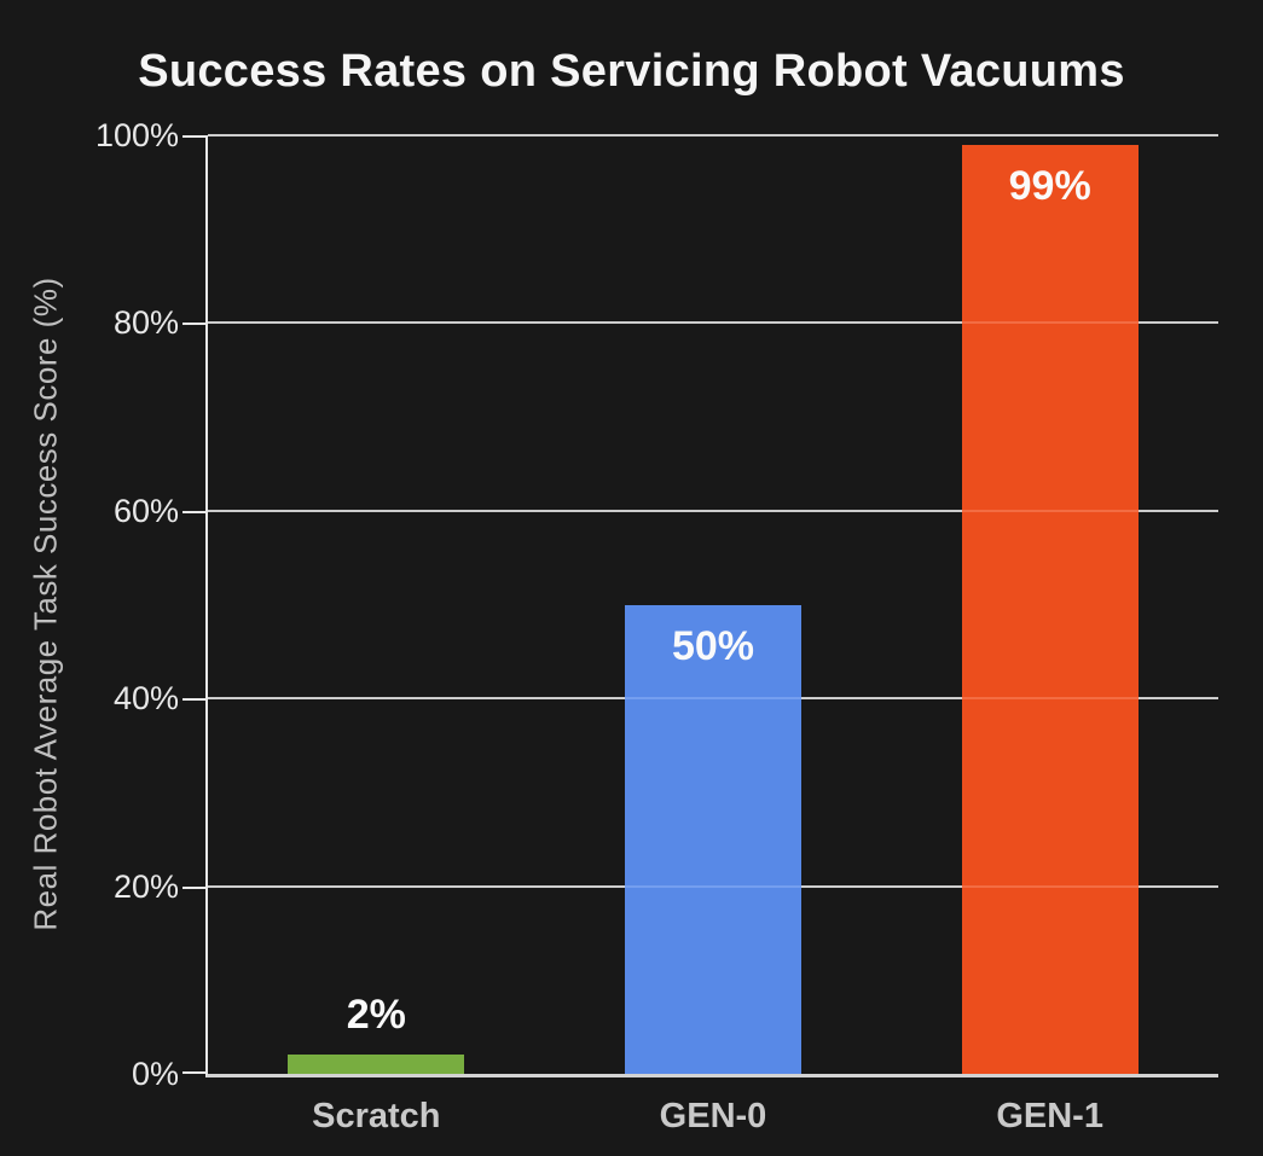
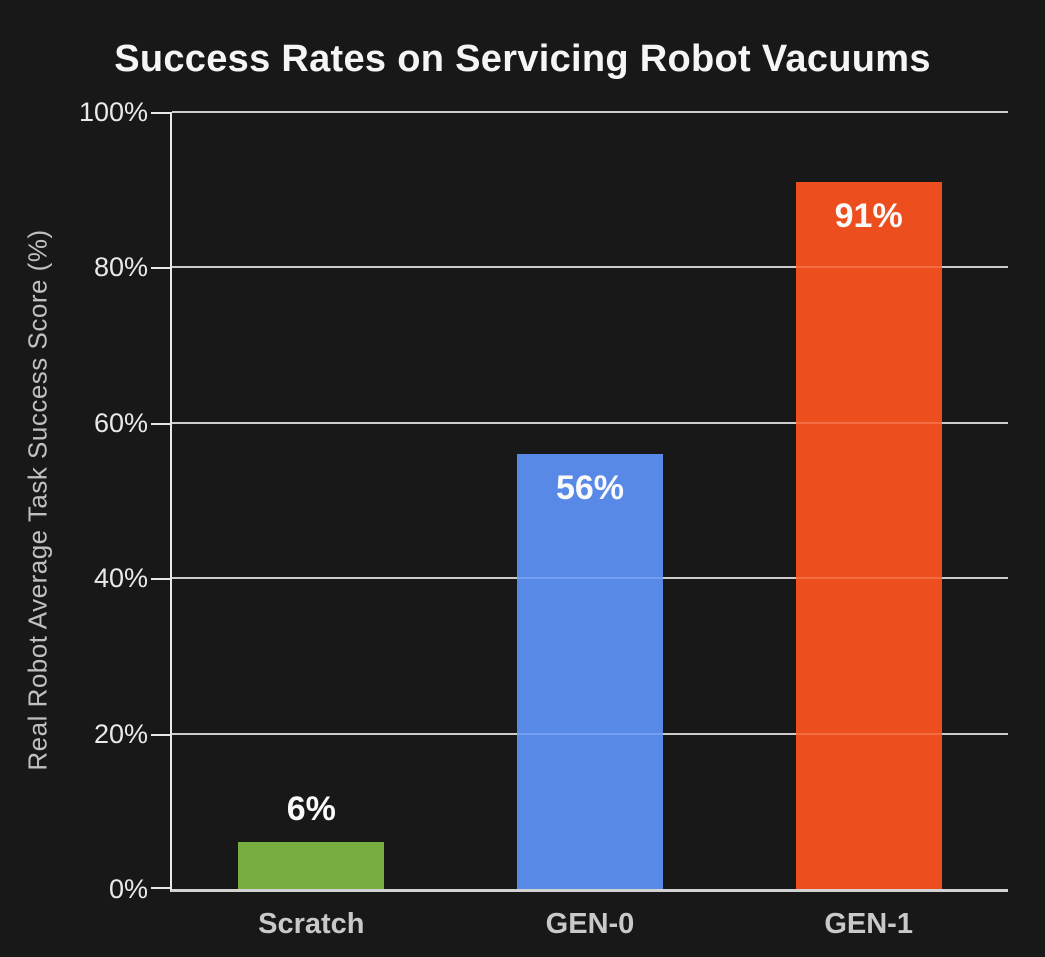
Scratch: 2% -> 6%
GEN-0: 50% -> 56%
GEN-1: 99% -> 91%
